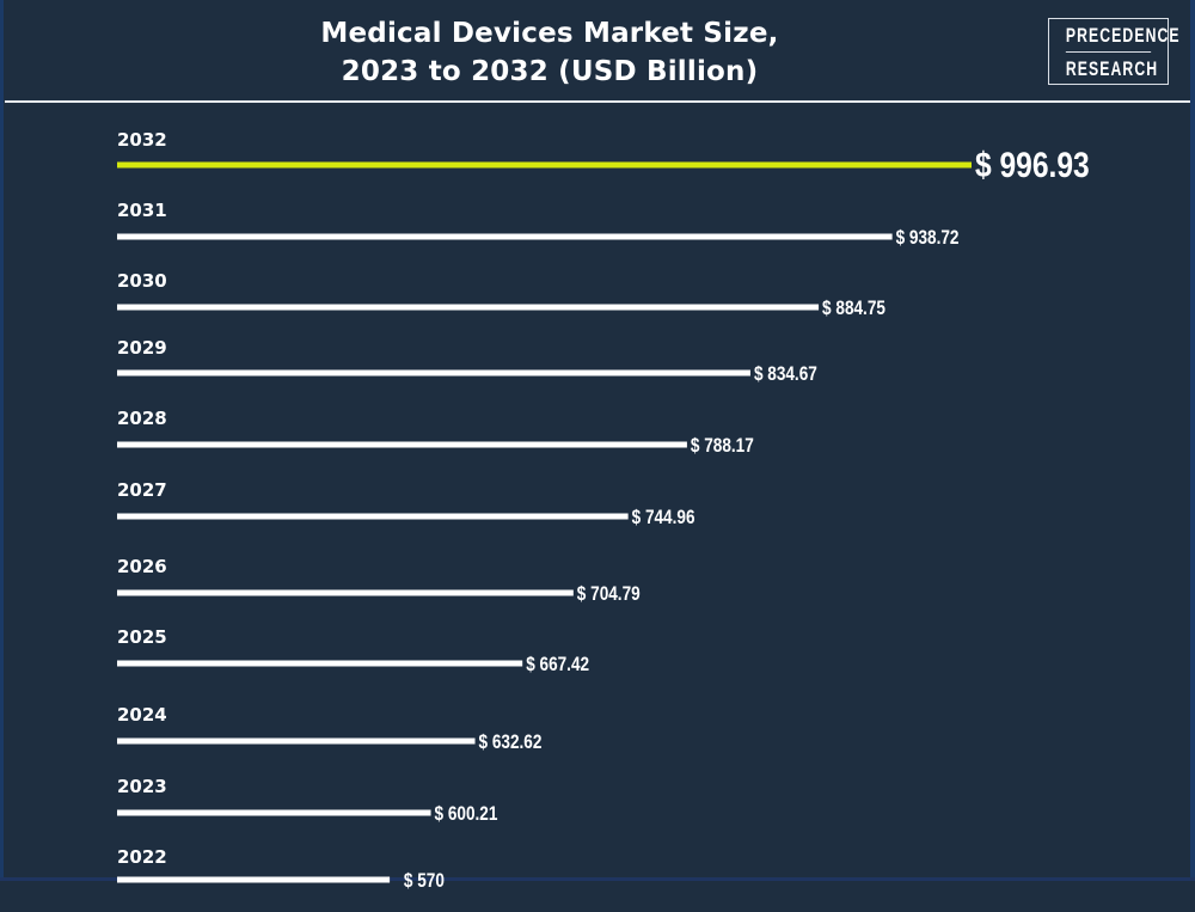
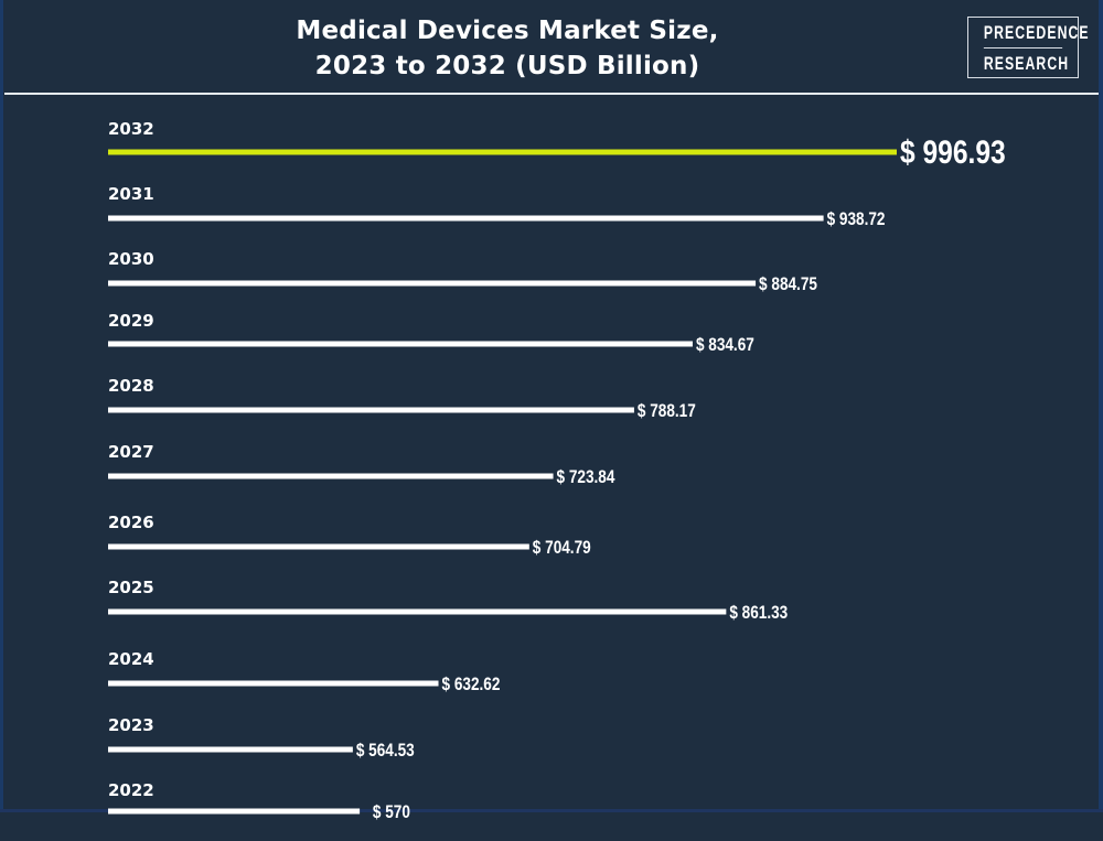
2027: 744.96 -> 723.84
2025: 667.42 -> 861.33
2023: 600.21 -> 564.53
